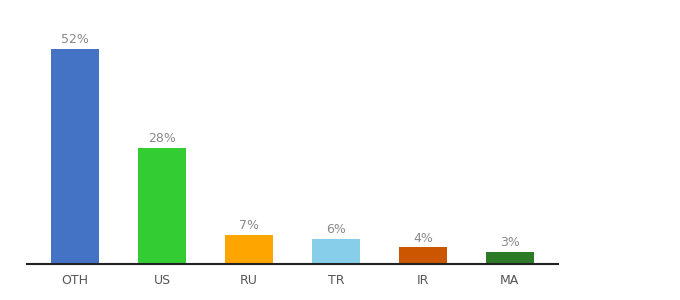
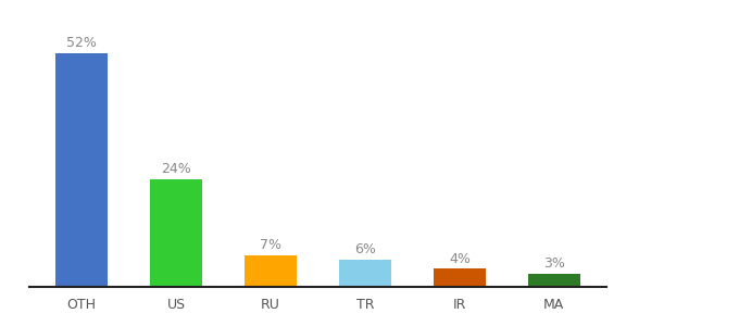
US: 28% -> 24%
